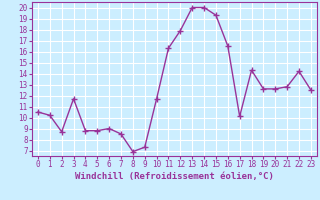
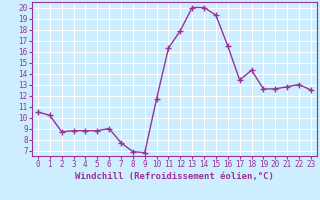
3: 11.7 -> 8.8
7: 8.5 -> 7.7
9: 7.3 -> 6.8
17: 10.1 -> 13.4
22: 14.2 -> 13.0
